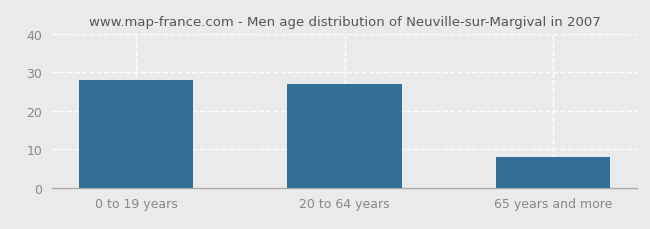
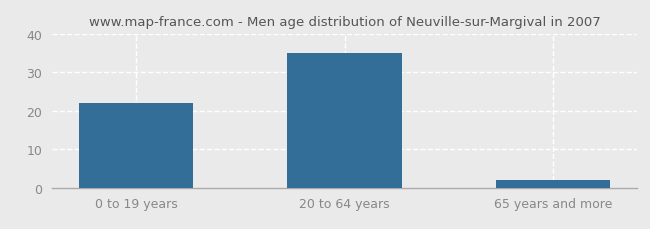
0 to 19 years: 28 -> 22
20 to 64 years: 27 -> 35
65 years and more: 8 -> 2
